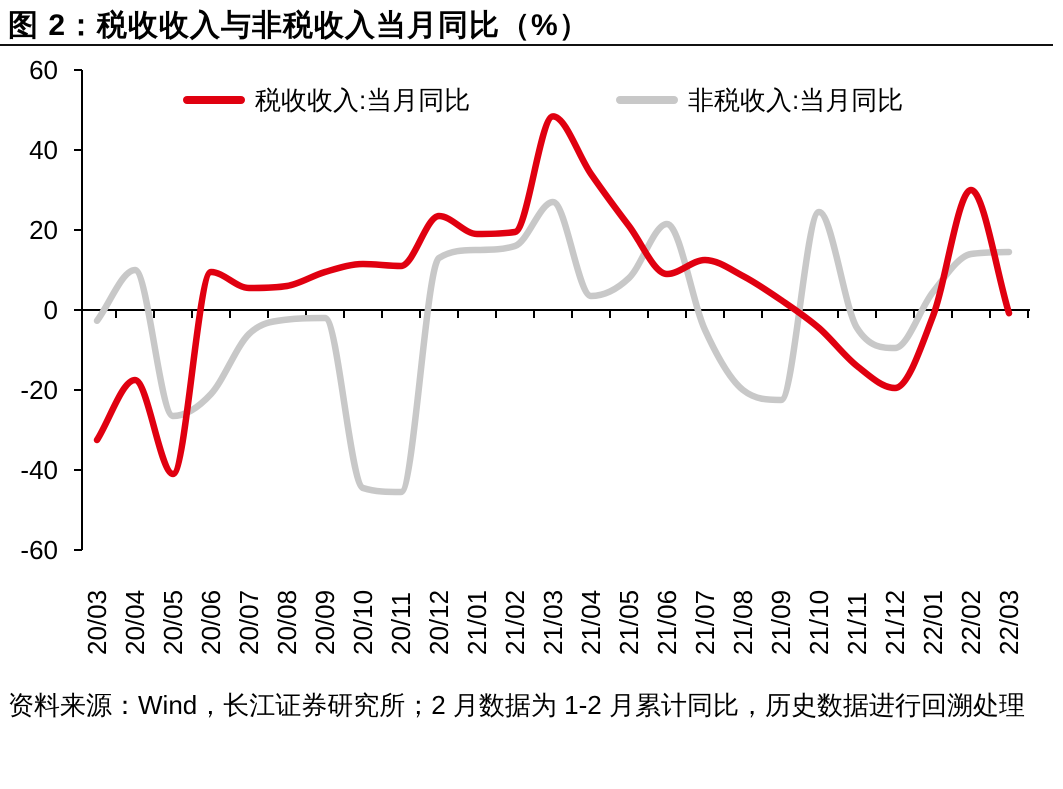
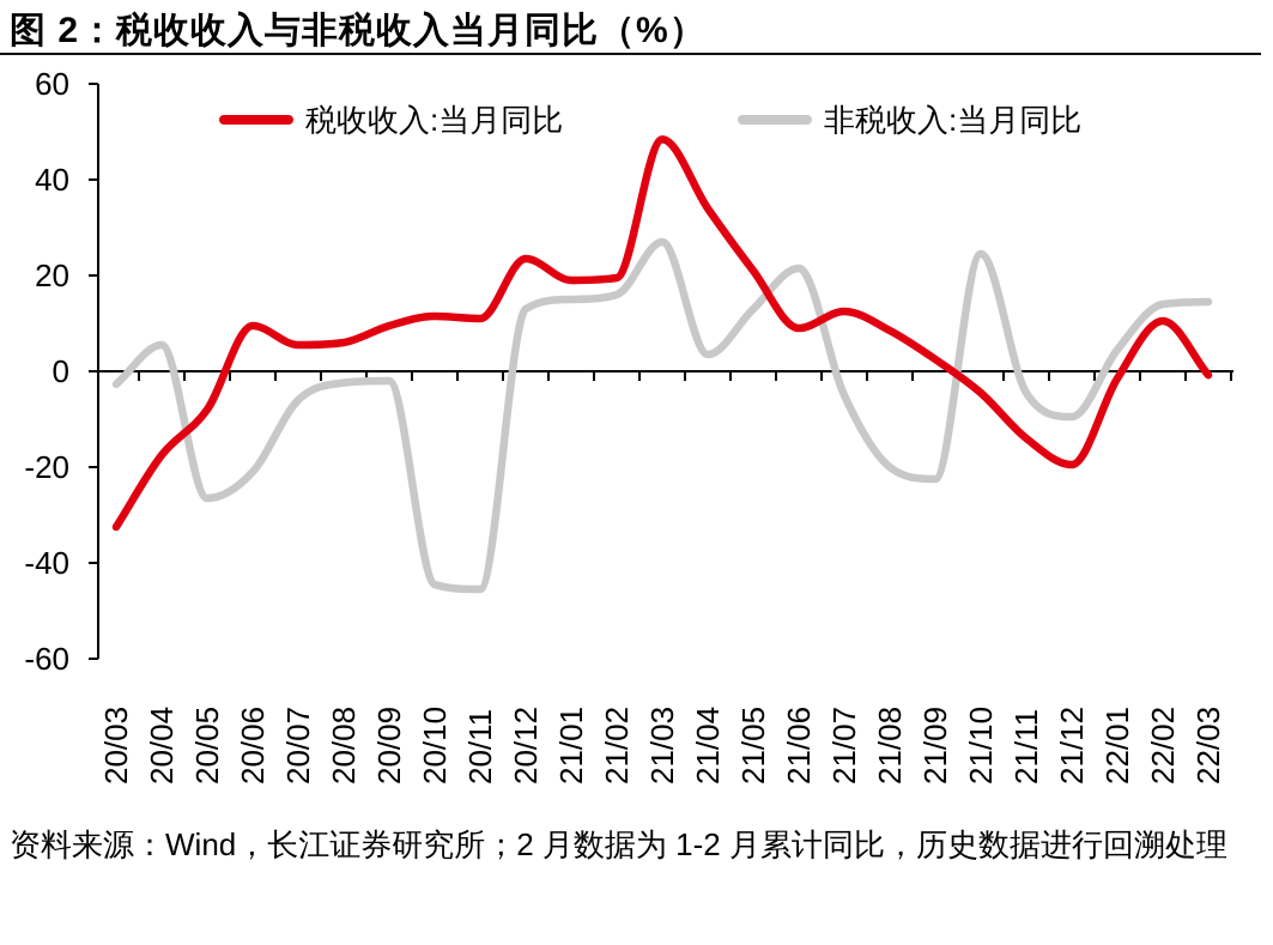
非税收入:当月同比/20/04: 10 -> 6
税收收入:当月同比/20/05: -41 -> -8
非税收入:当月同比/21/05: 8 -> 13
税收收入:当月同比/22/02: 30 -> 10
